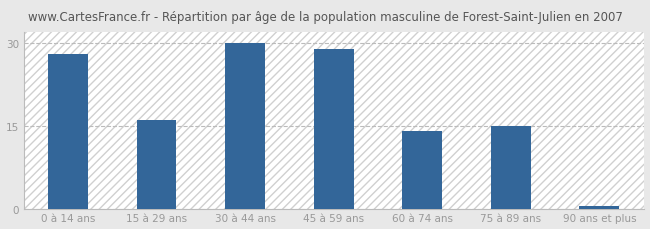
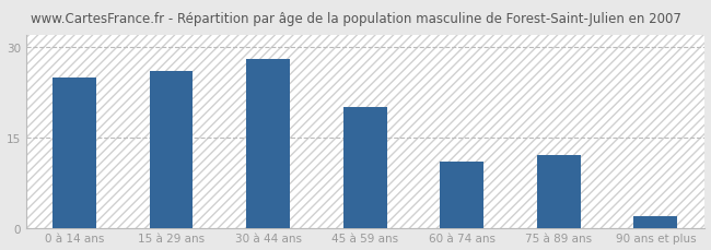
0 à 14 ans: 28.0 -> 25.0
15 à 29 ans: 16.0 -> 26.0
30 à 44 ans: 30.0 -> 28.0
45 à 59 ans: 29.0 -> 20.0
60 à 74 ans: 14.0 -> 11.0
75 à 89 ans: 15.0 -> 12.0
90 ans et plus: 0.5 -> 2.0
